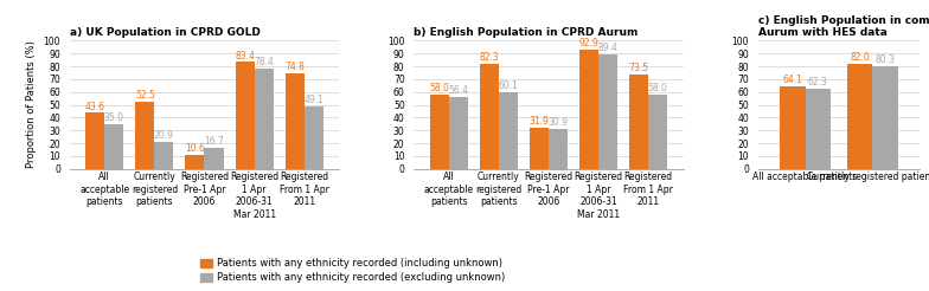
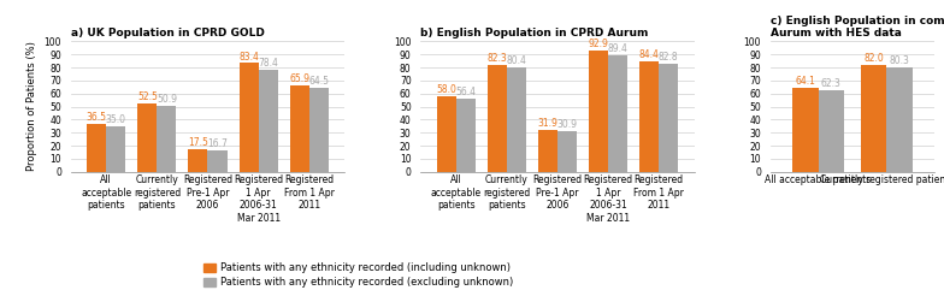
a) UK Population in CPRD GOLD/Patients with any ethnicity recorded (including unknown)/All acceptable patients: 43.6 -> 36.5
a) UK Population in CPRD GOLD/Patients with any ethnicity recorded (excluding unknown)/Currently registered patients: 20.9 -> 50.9
a) UK Population in CPRD GOLD/Patients with any ethnicity recorded (including unknown)/Registered Pre-1 Apr 2006: 10.6 -> 17.5
a) UK Population in CPRD GOLD/Patients with any ethnicity recorded (including unknown)/Registered From 1 Apr 2011: 74.8 -> 65.9
a) UK Population in CPRD GOLD/Patients with any ethnicity recorded (excluding unknown)/Registered From 1 Apr 2011: 49.1 -> 64.5
b) English Population in CPRD Aurum/Patients with any ethnicity recorded (excluding unknown)/Currently registered patients: 60.1 -> 80.4
b) English Population in CPRD Aurum/Patients with any ethnicity recorded (including unknown)/Registered From 1 Apr 2011: 73.5 -> 84.4
b) English Population in CPRD Aurum/Patients with any ethnicity recorded (excluding unknown)/Registered From 1 Apr 2011: 58.0 -> 82.8
